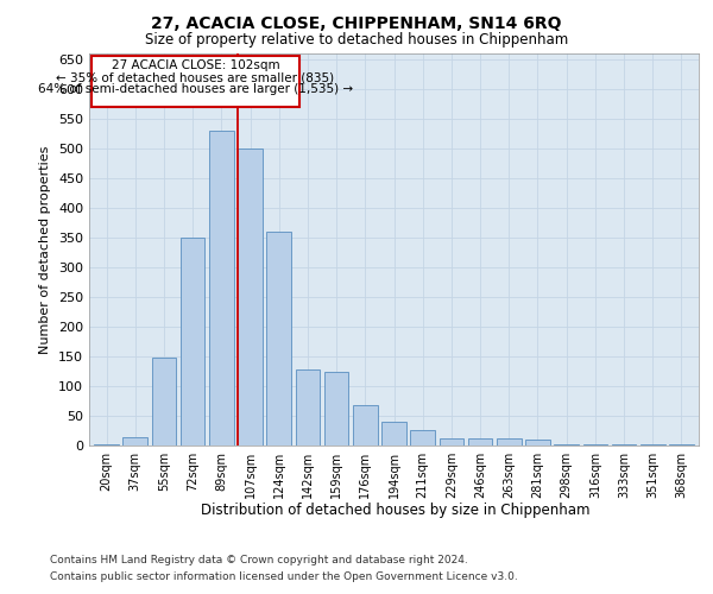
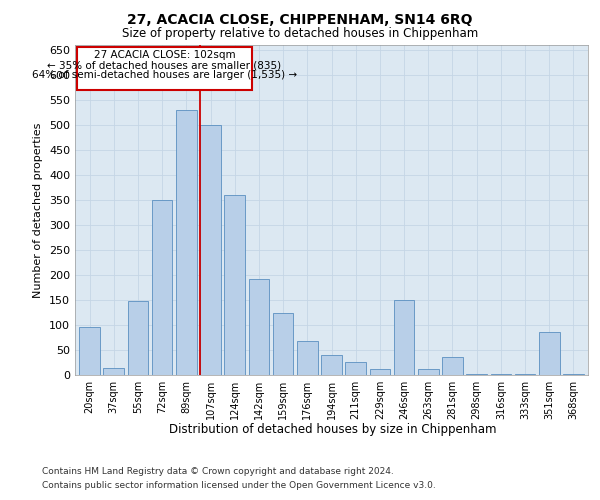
20sqm: 2 -> 96
142sqm: 128 -> 192
246sqm: 13 -> 150
281sqm: 10 -> 36
351sqm: 3 -> 86
